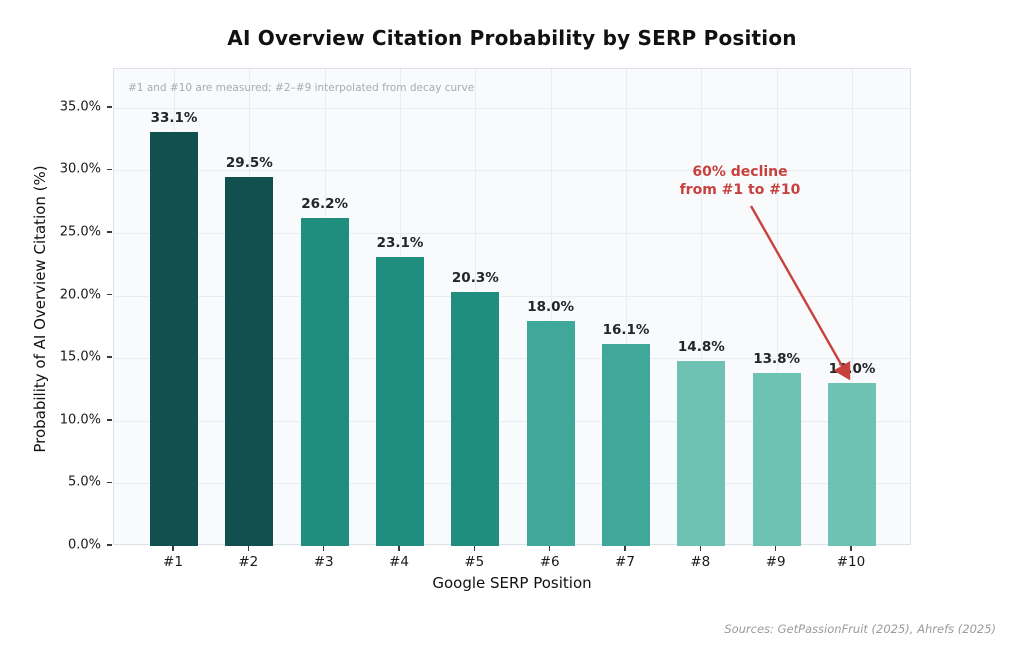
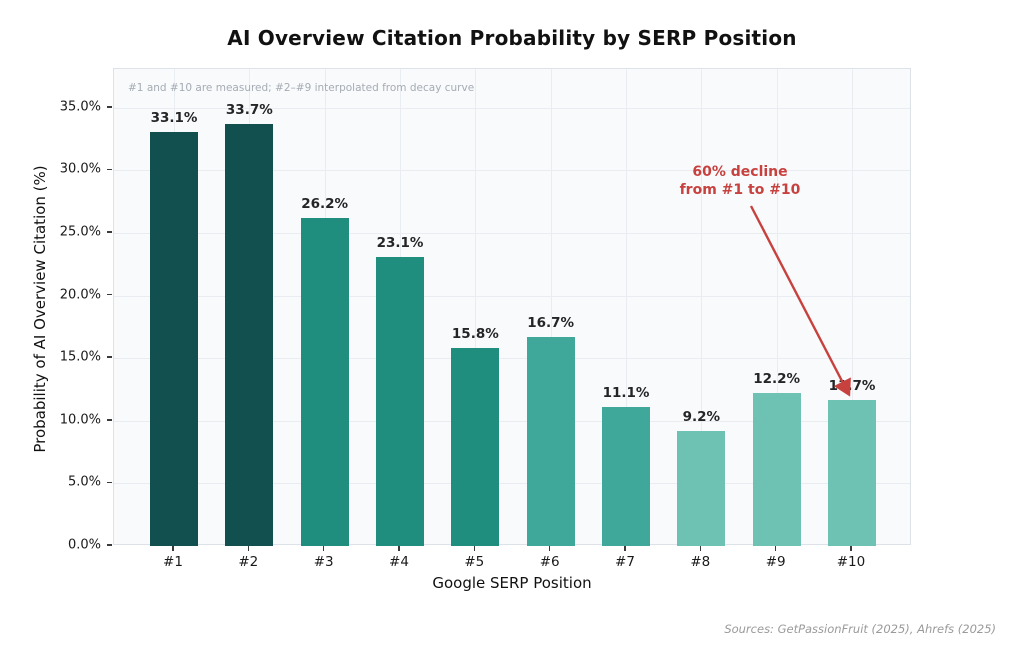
#2: 29.5% -> 33.7%
#5: 20.3% -> 15.8%
#6: 18.0% -> 16.7%
#7: 16.1% -> 11.1%
#8: 14.8% -> 9.2%
#9: 13.8% -> 12.2%
#10: 13.0% -> 11.7%
